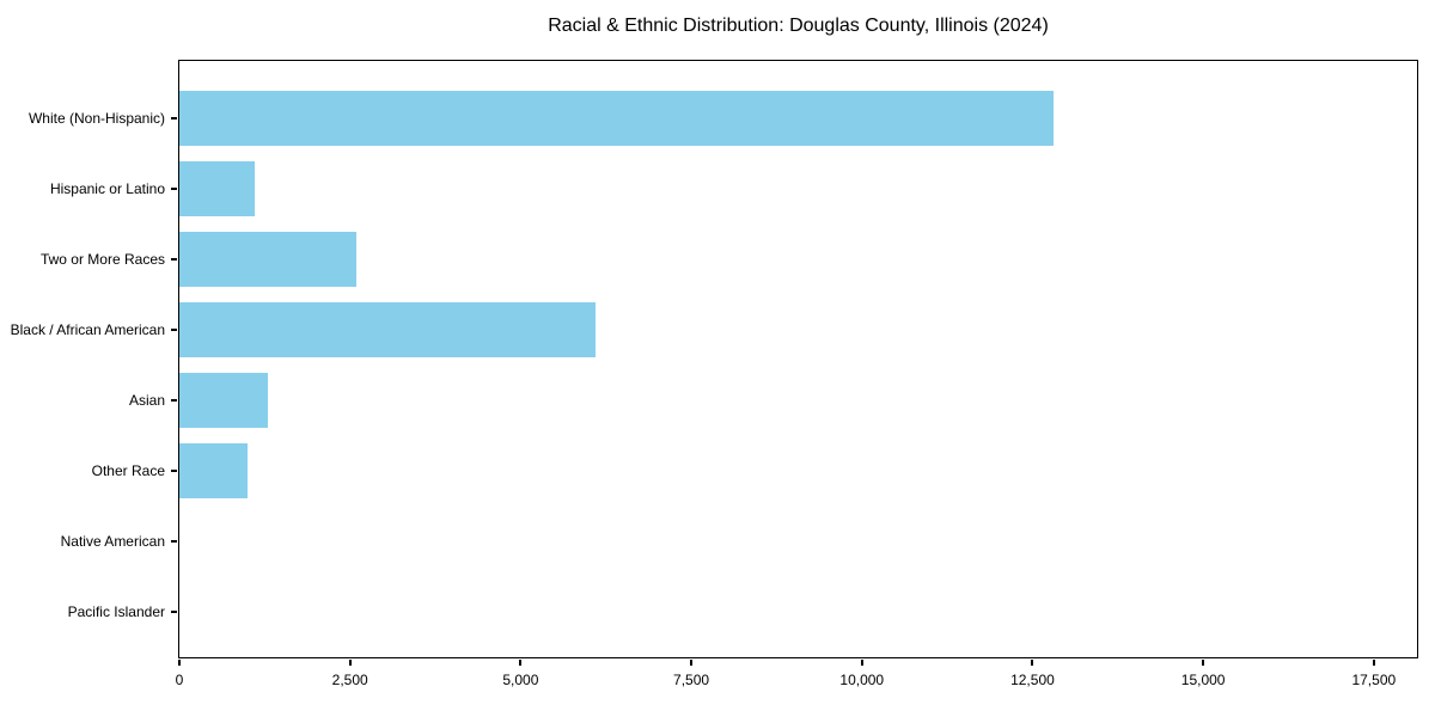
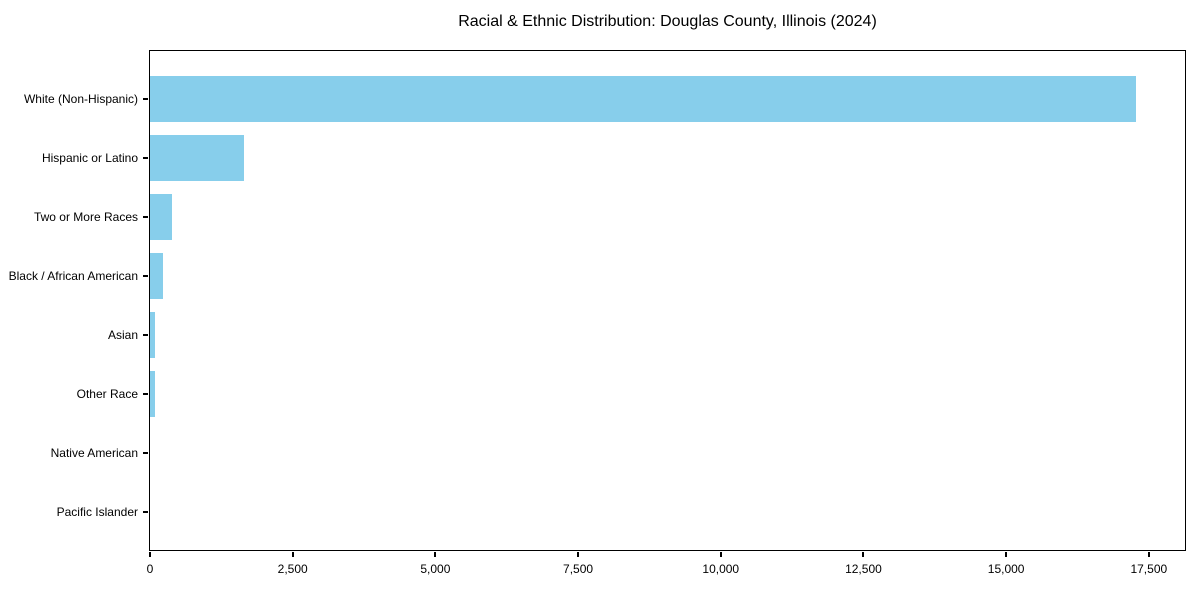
White (Non-Hispanic): 12800 -> 17300
Hispanic or Latino: 1100 -> 1600
Two or More Races: 2600 -> 400
Black / African American: 6100 -> 200
Asian: 1300 -> 100
Other Race: 1000 -> 100
